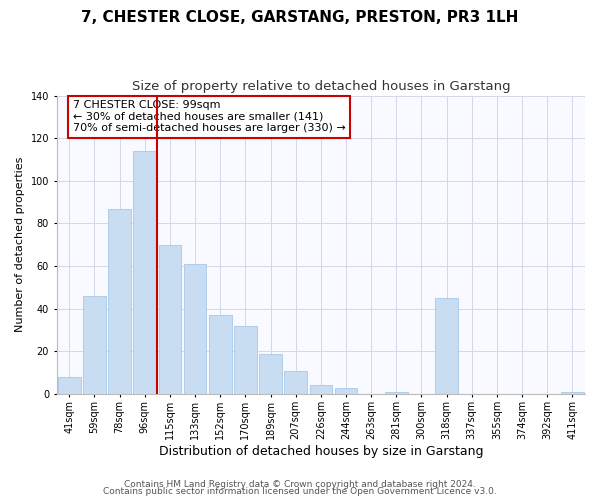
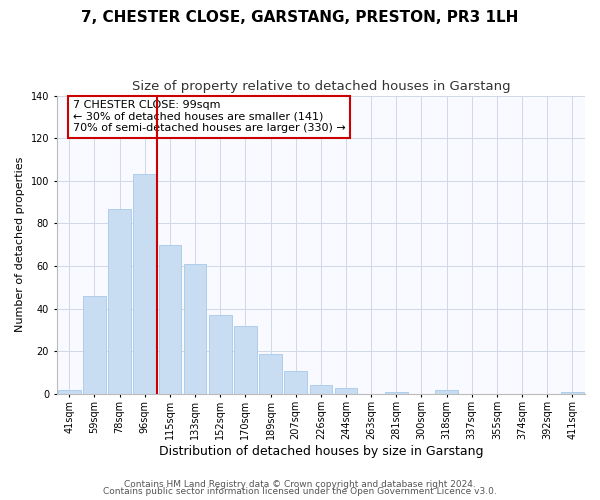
41sqm: 8 -> 2
96sqm: 114 -> 103
318sqm: 45 -> 2
